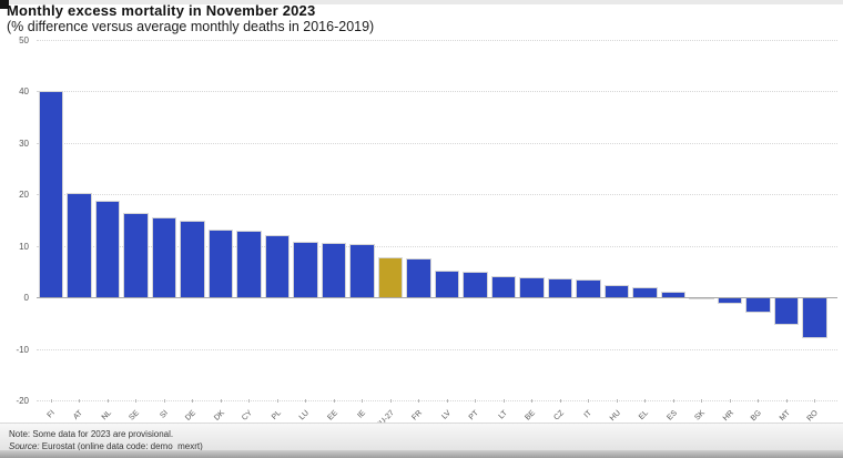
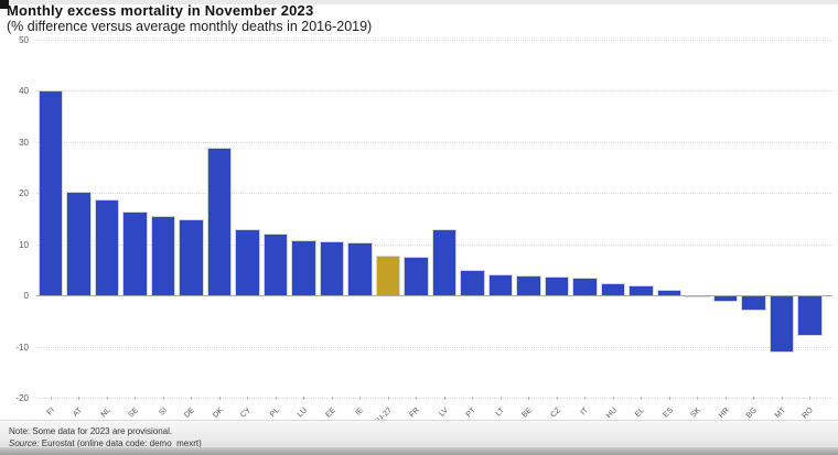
DK: 13 -> 29
LV: 5 -> 13
MT: -5 -> -11
